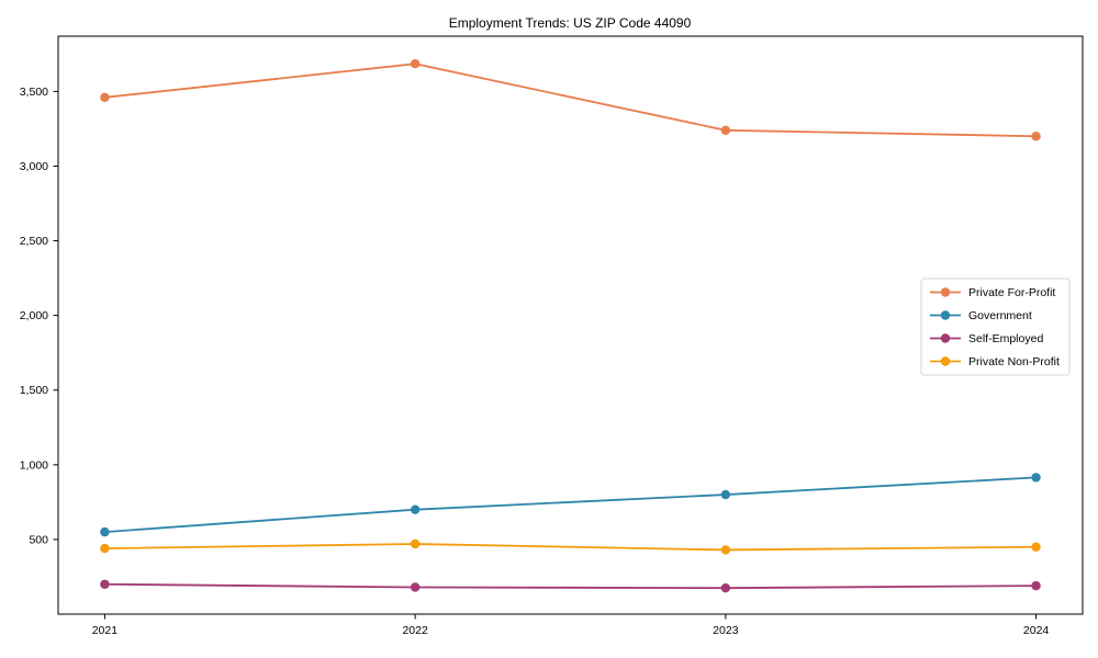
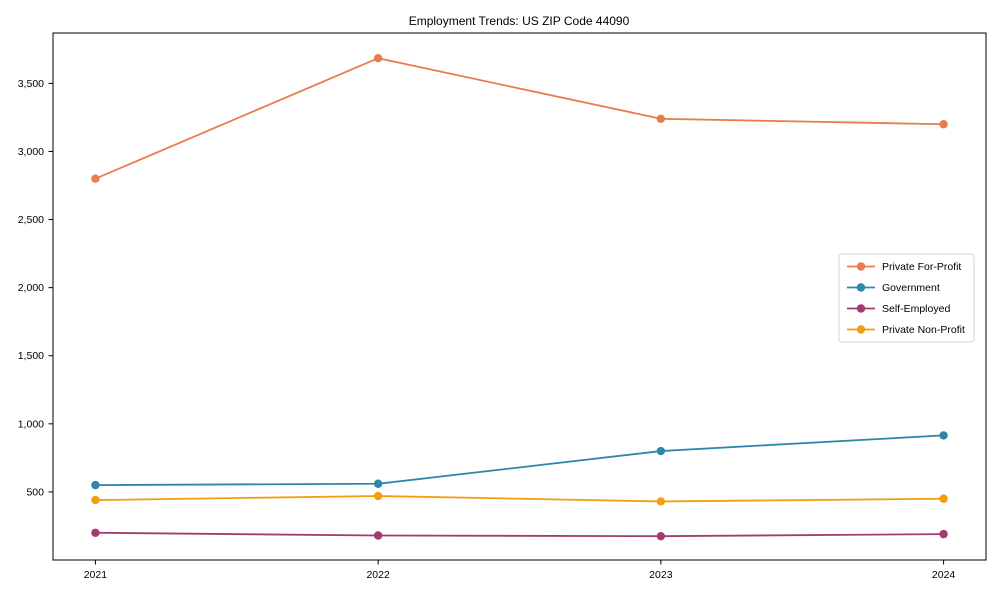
Private For-Profit/2021: 3460 -> 2800
Government/2022: 700 -> 560
